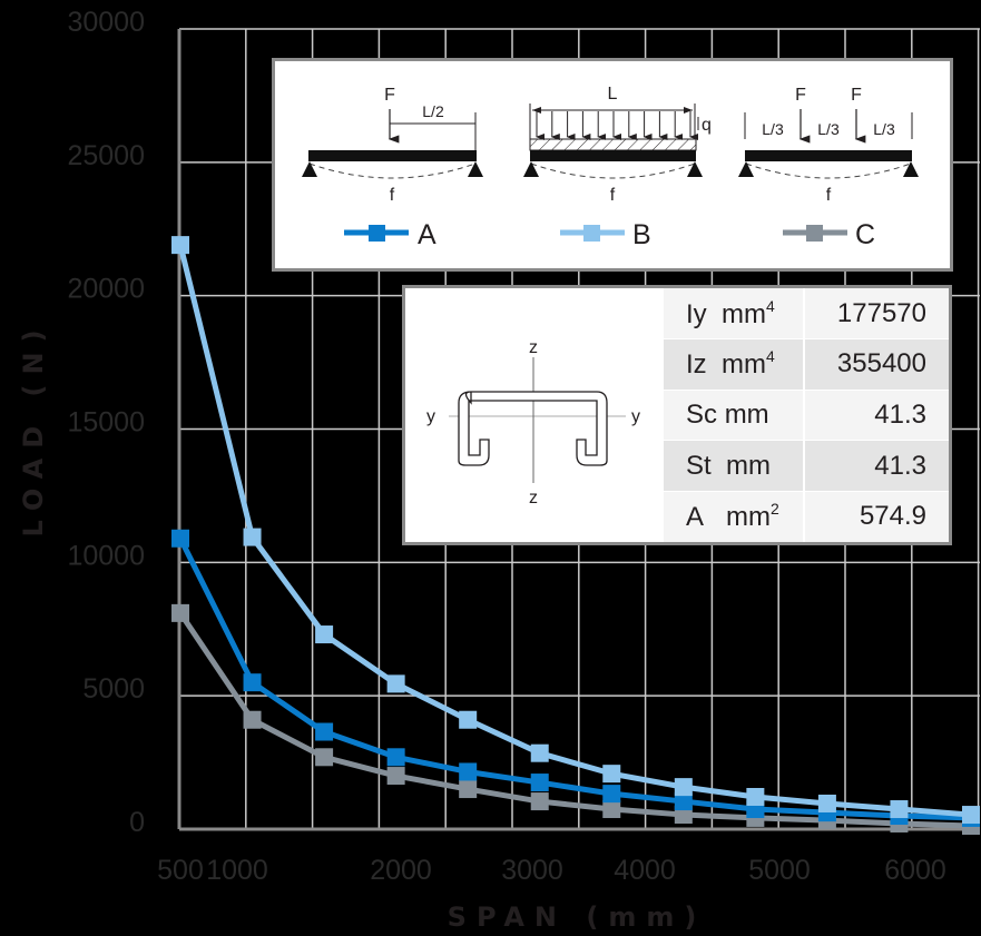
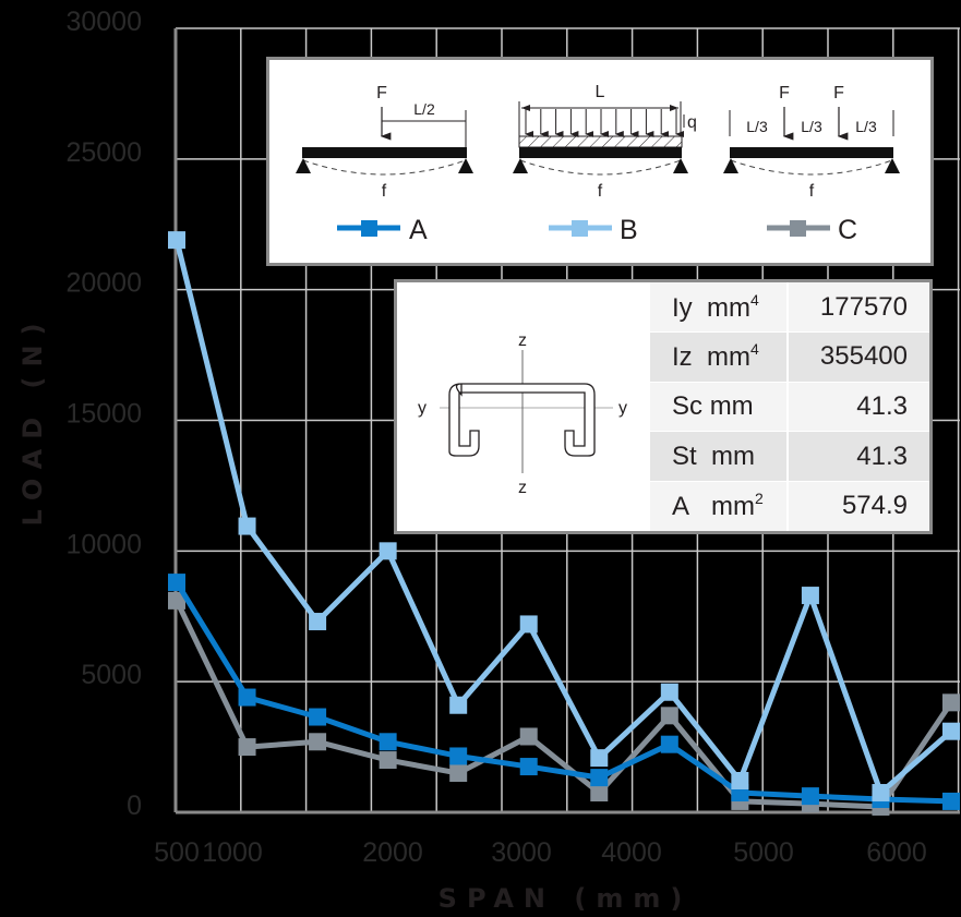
A/500: 10900 -> 8800
A/1000: 5500 -> 4400
C/1000: 4100 -> 2500
B/2000: 5400 -> 10000
B/3000: 2800 -> 7200
C/3000: 1000 -> 2900
A/4000: 1000 -> 2600
B/4000: 1600 -> 4600
C/4000: 500 -> 3700
B/5000: 1000 -> 8300
B/6000: 500 -> 3100
C/6000: 100 -> 4200
